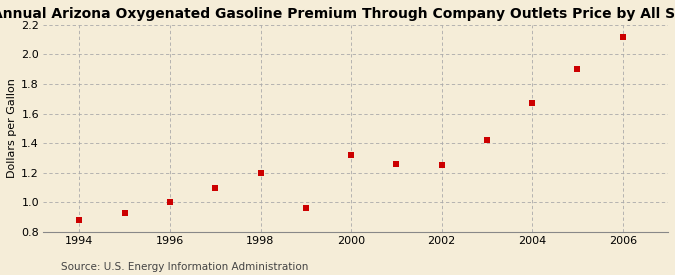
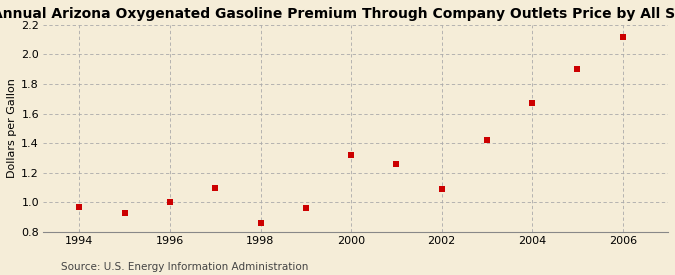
1994: 0.88 -> 0.97
1998: 1.20 -> 0.86
2002: 1.25 -> 1.09
